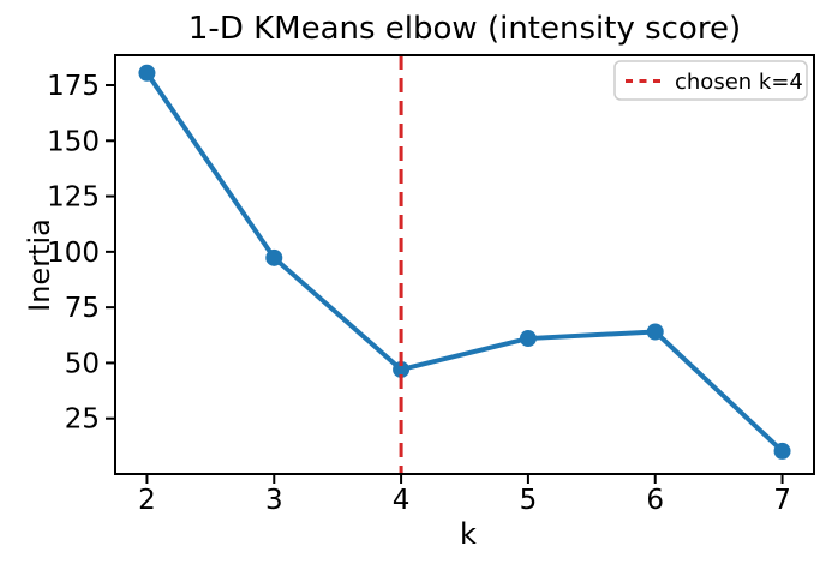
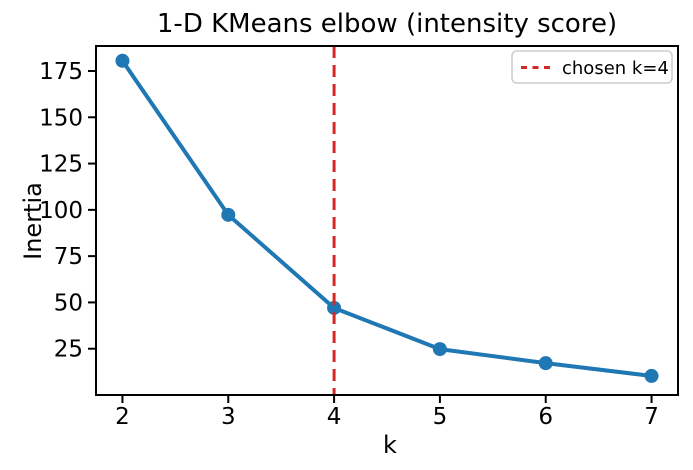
5: 61 -> 25
6: 64 -> 17
